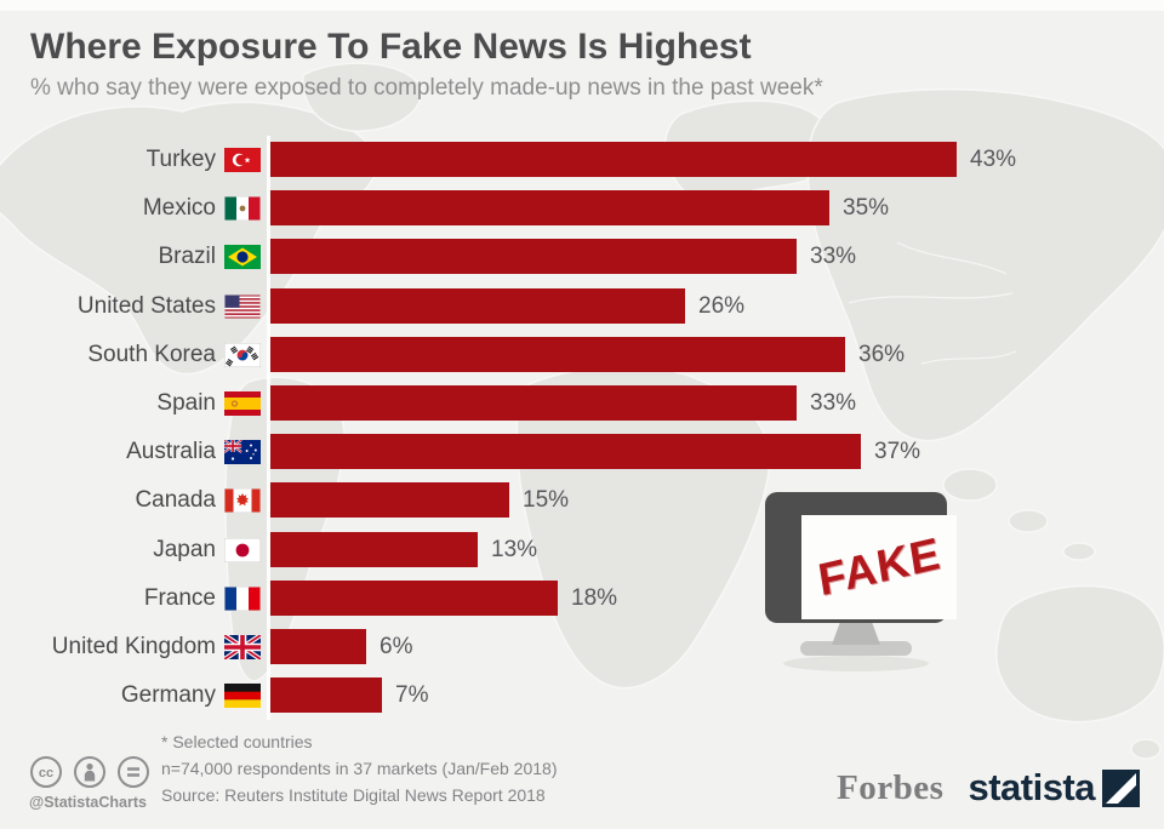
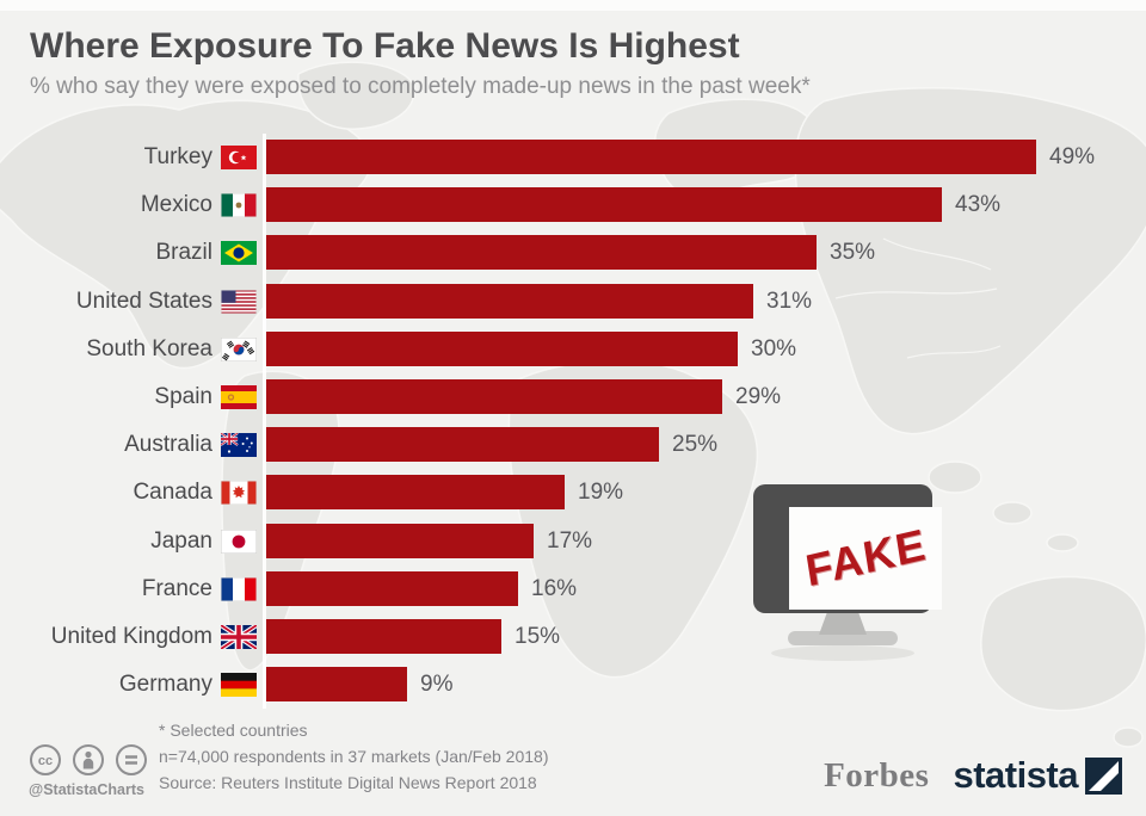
Turkey: 43% -> 49%
Mexico: 35% -> 43%
Brazil: 33% -> 35%
United States: 26% -> 31%
South Korea: 36% -> 30%
Spain: 33% -> 29%
Australia: 37% -> 25%
Canada: 15% -> 19%
Japan: 13% -> 17%
France: 18% -> 16%
United Kingdom: 6% -> 15%
Germany: 7% -> 9%
